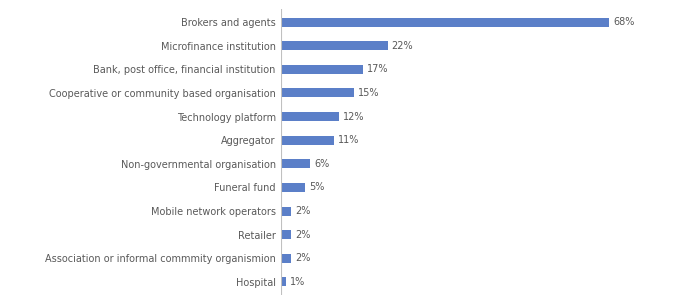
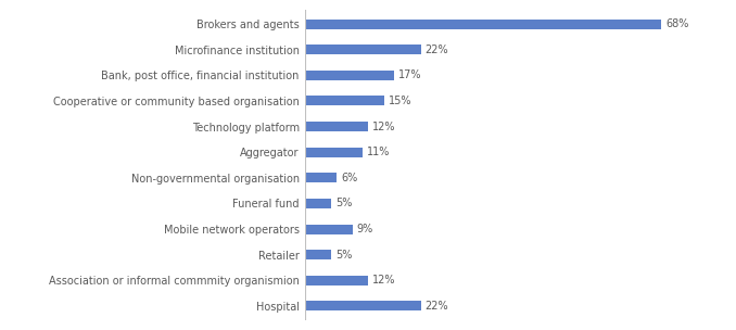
Mobile network operators: 2% -> 9%
Retailer: 2% -> 5%
Association or informal commmity organismion: 2% -> 12%
Hospital: 1% -> 22%
